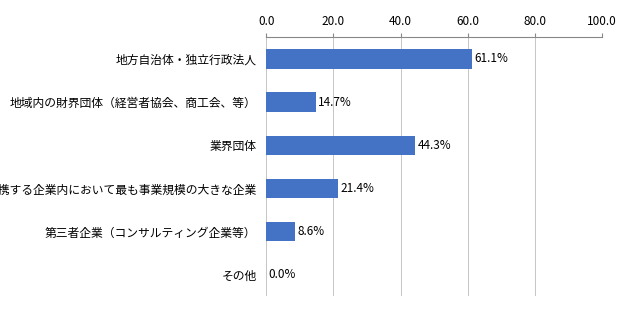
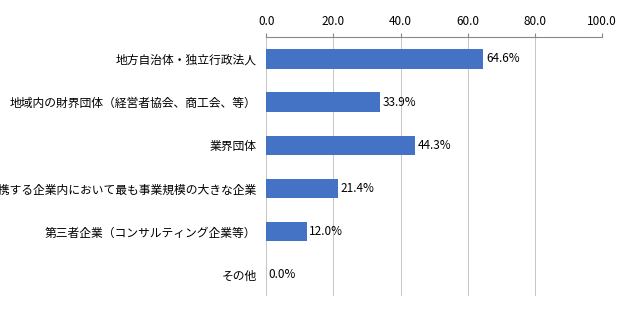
地方自治体・独立行政法人: 61.1% -> 64.6%
地域内の財界団体（経営者協会、商工会、等）: 14.7% -> 33.9%
第三者企業（コンサルティング企業等）: 8.6% -> 12.0%
